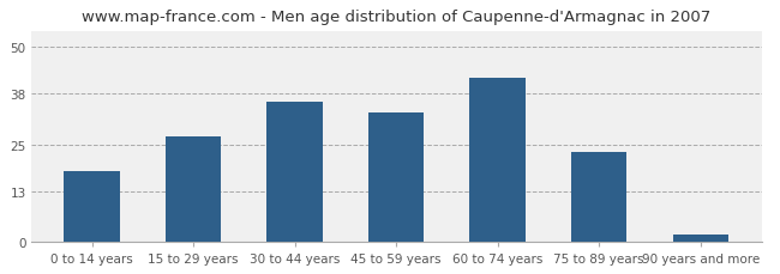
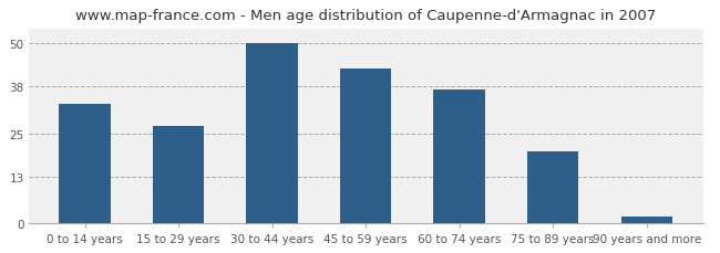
0 to 14 years: 18 -> 33
30 to 44 years: 36 -> 50
45 to 59 years: 33 -> 43
60 to 74 years: 42 -> 37
75 to 89 years: 23 -> 20
